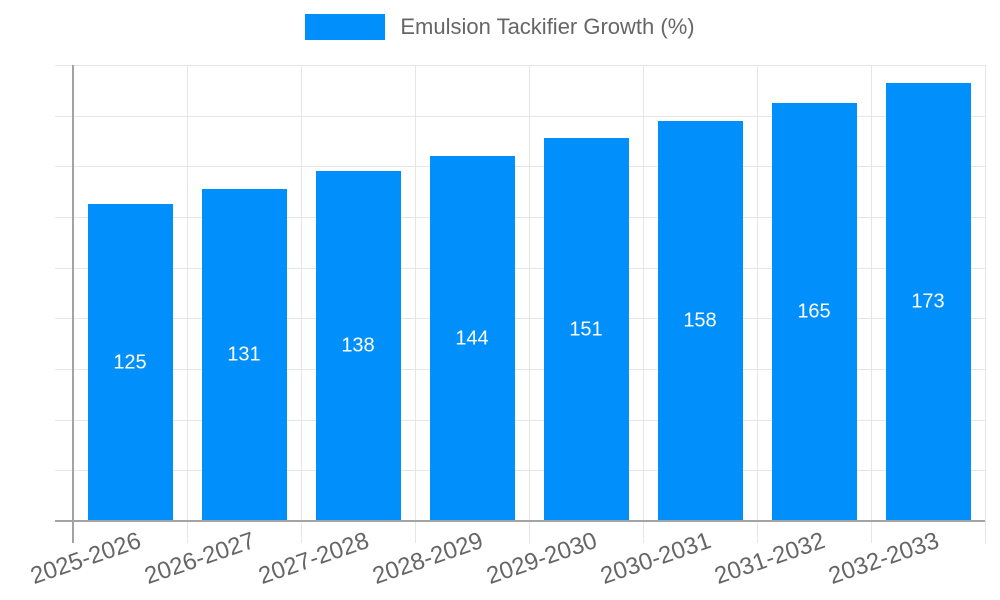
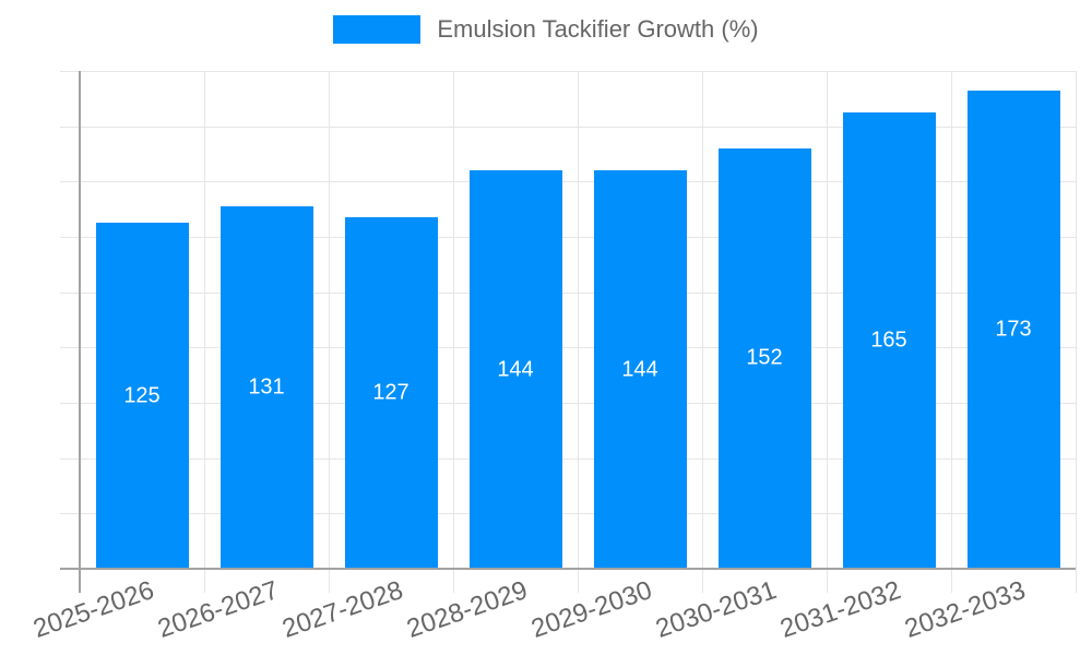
2027-2028: 138 -> 127
2029-2030: 151 -> 144
2030-2031: 158 -> 152
